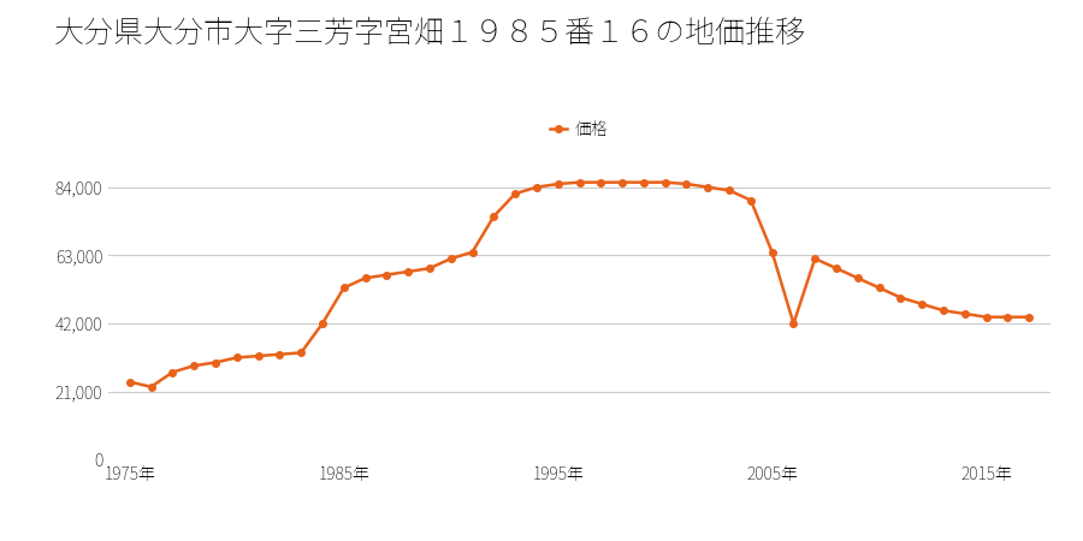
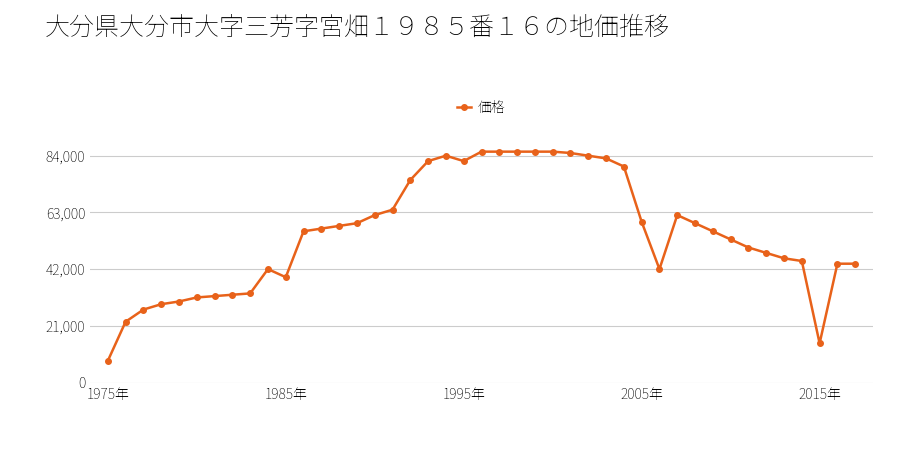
1975年: 24,000 -> 8,000
1985年: 53,000 -> 39,000
1995年: 85,000 -> 82,000
2005年: 64,000 -> 59,500
2015年: 44,000 -> 14,500
